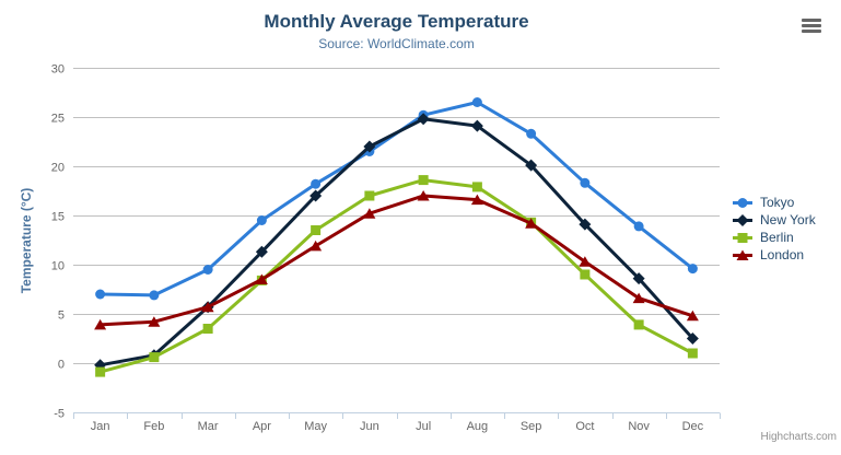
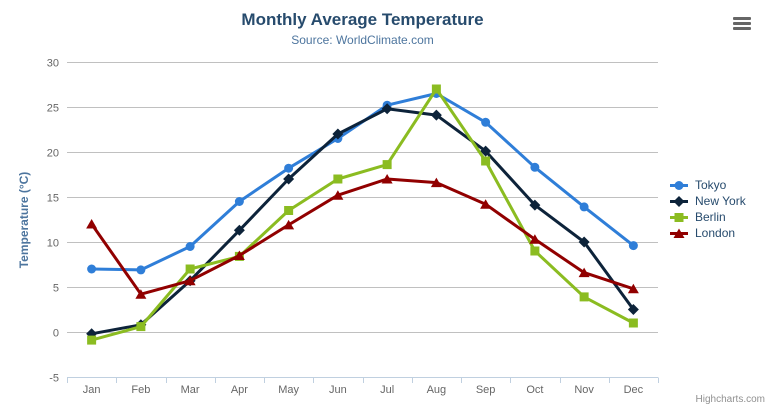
London/Jan: 4 -> 12
Berlin/Mar: 4 -> 7
Berlin/Aug: 18 -> 27
Berlin/Sep: 14 -> 19
New York/Nov: 9 -> 10
